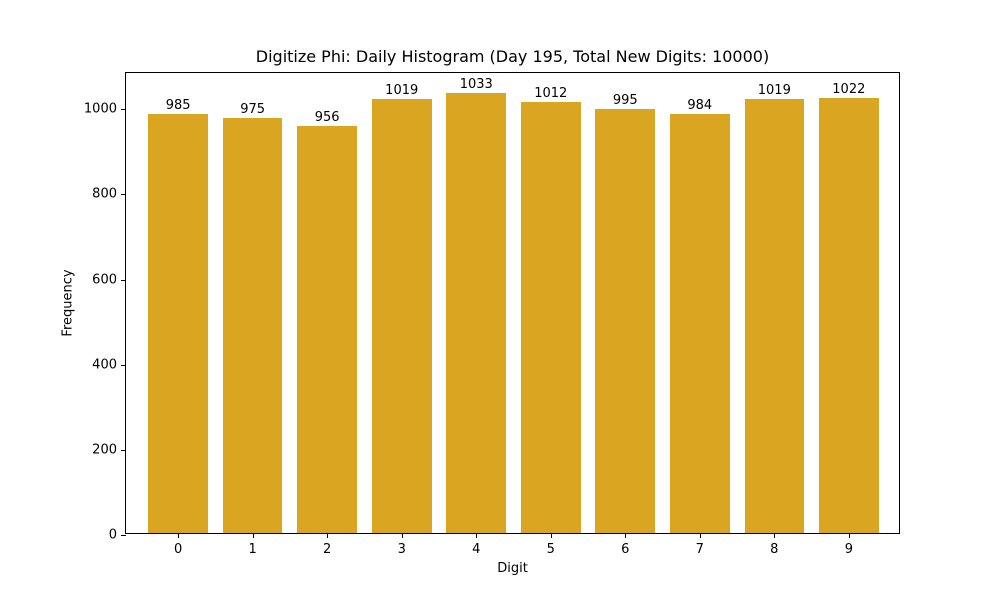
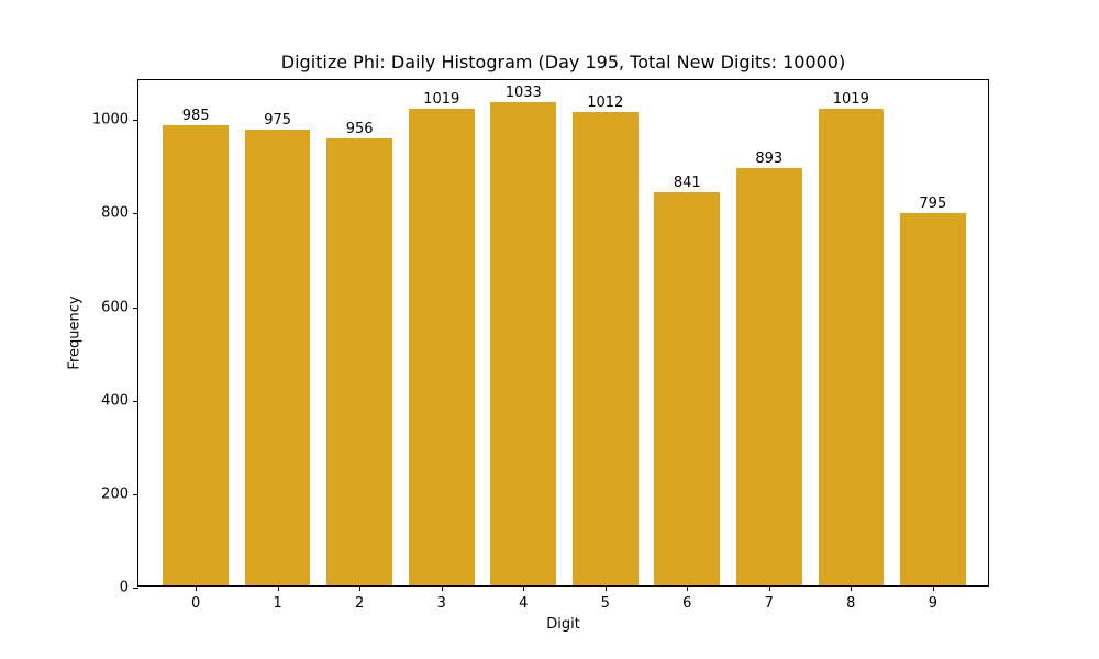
6: 995 -> 841
7: 984 -> 893
9: 1022 -> 795
